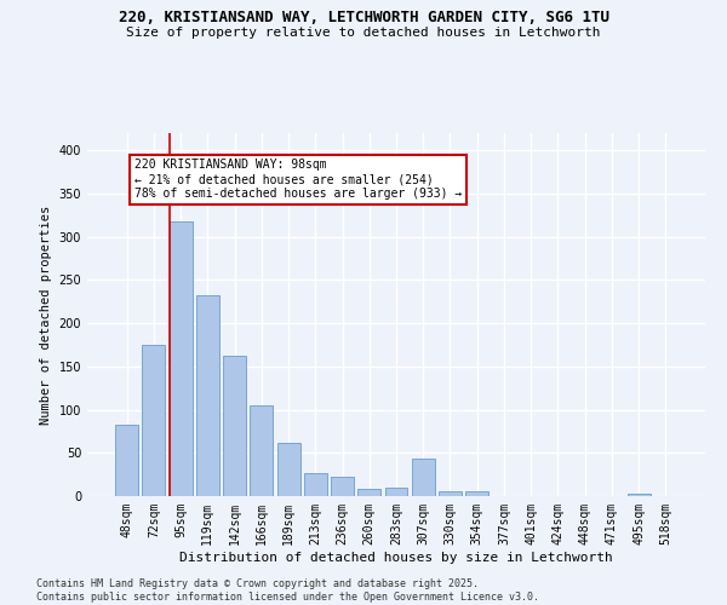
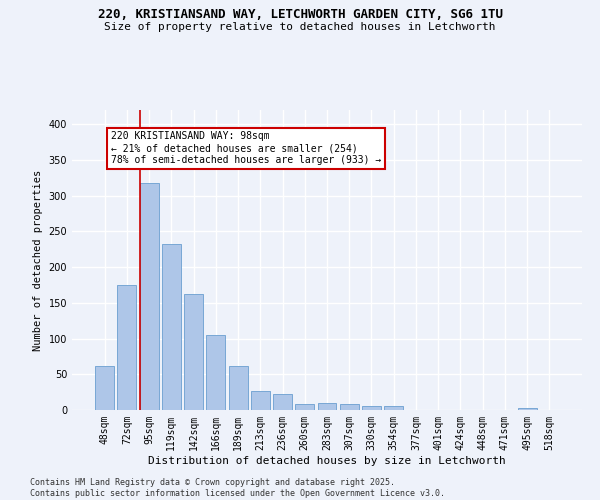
48sqm: 82 -> 62
307sqm: 44 -> 8
